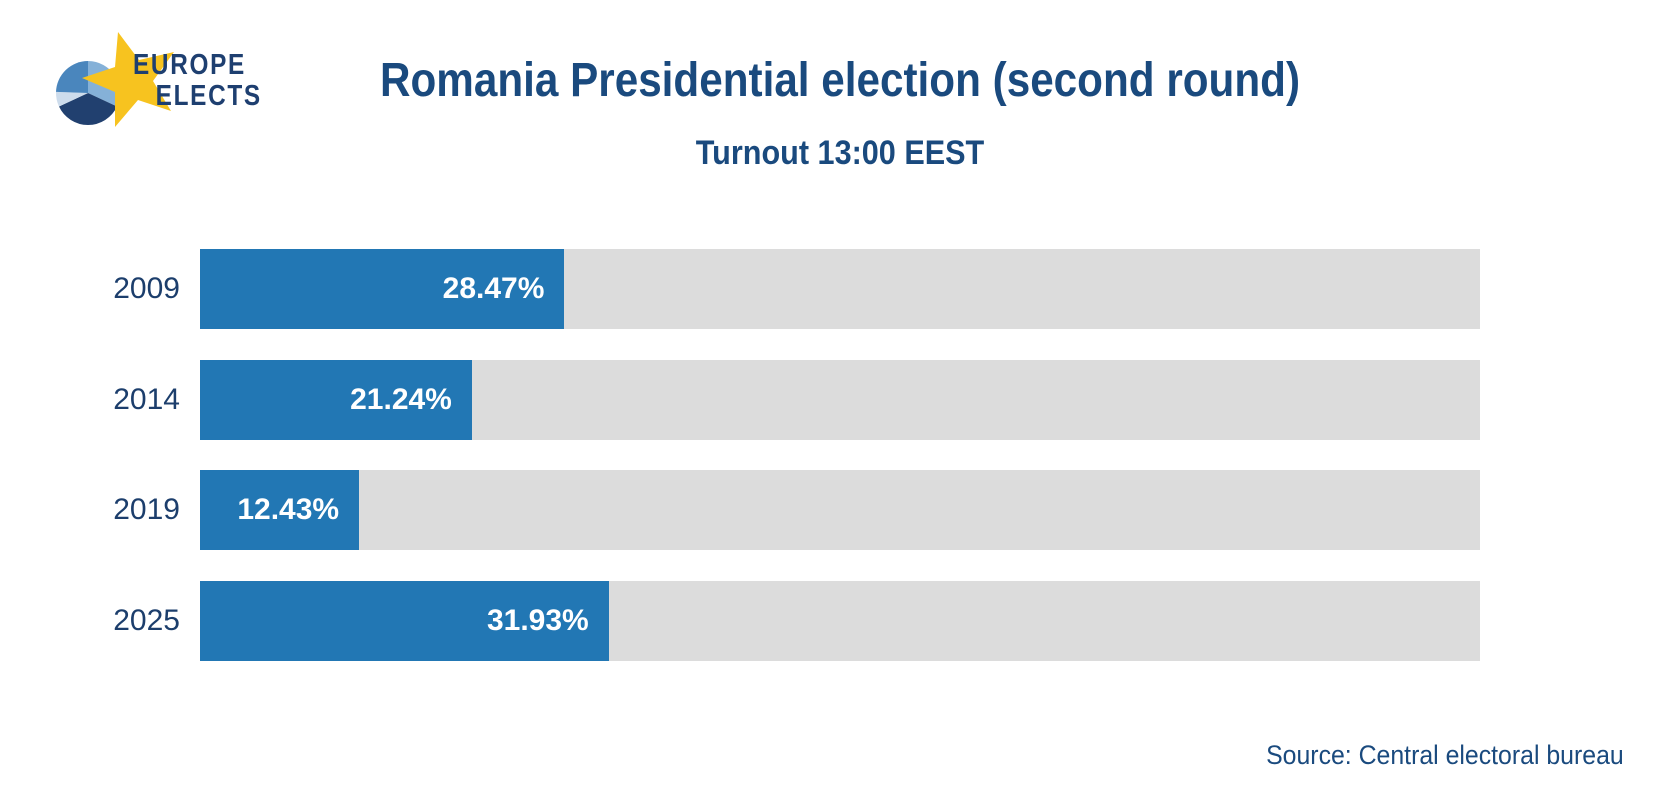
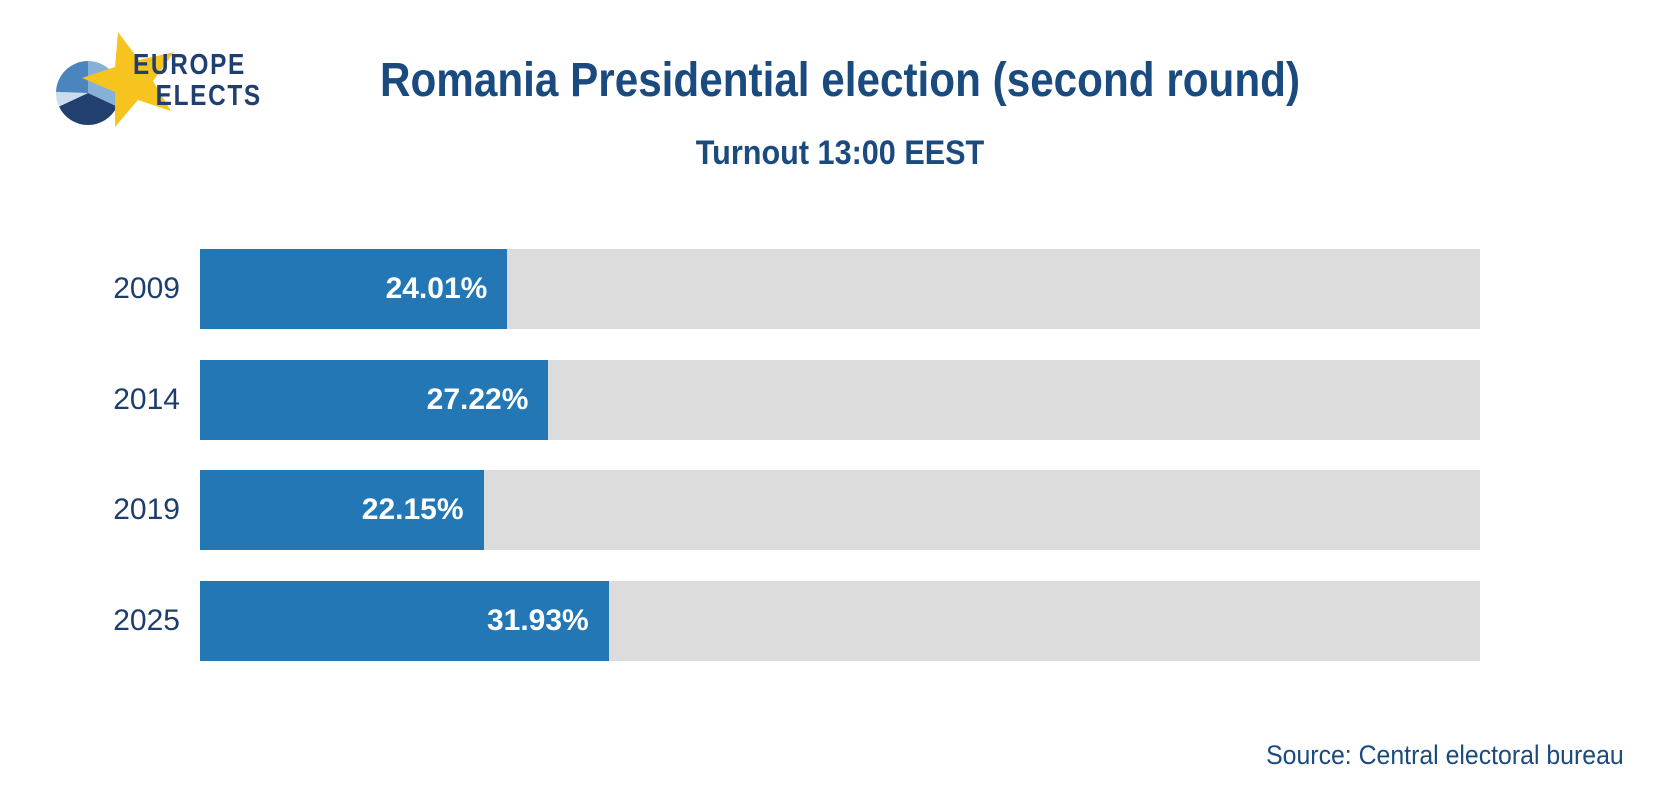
2009: 28.47% -> 24.01%
2014: 21.24% -> 27.22%
2019: 12.43% -> 22.15%
